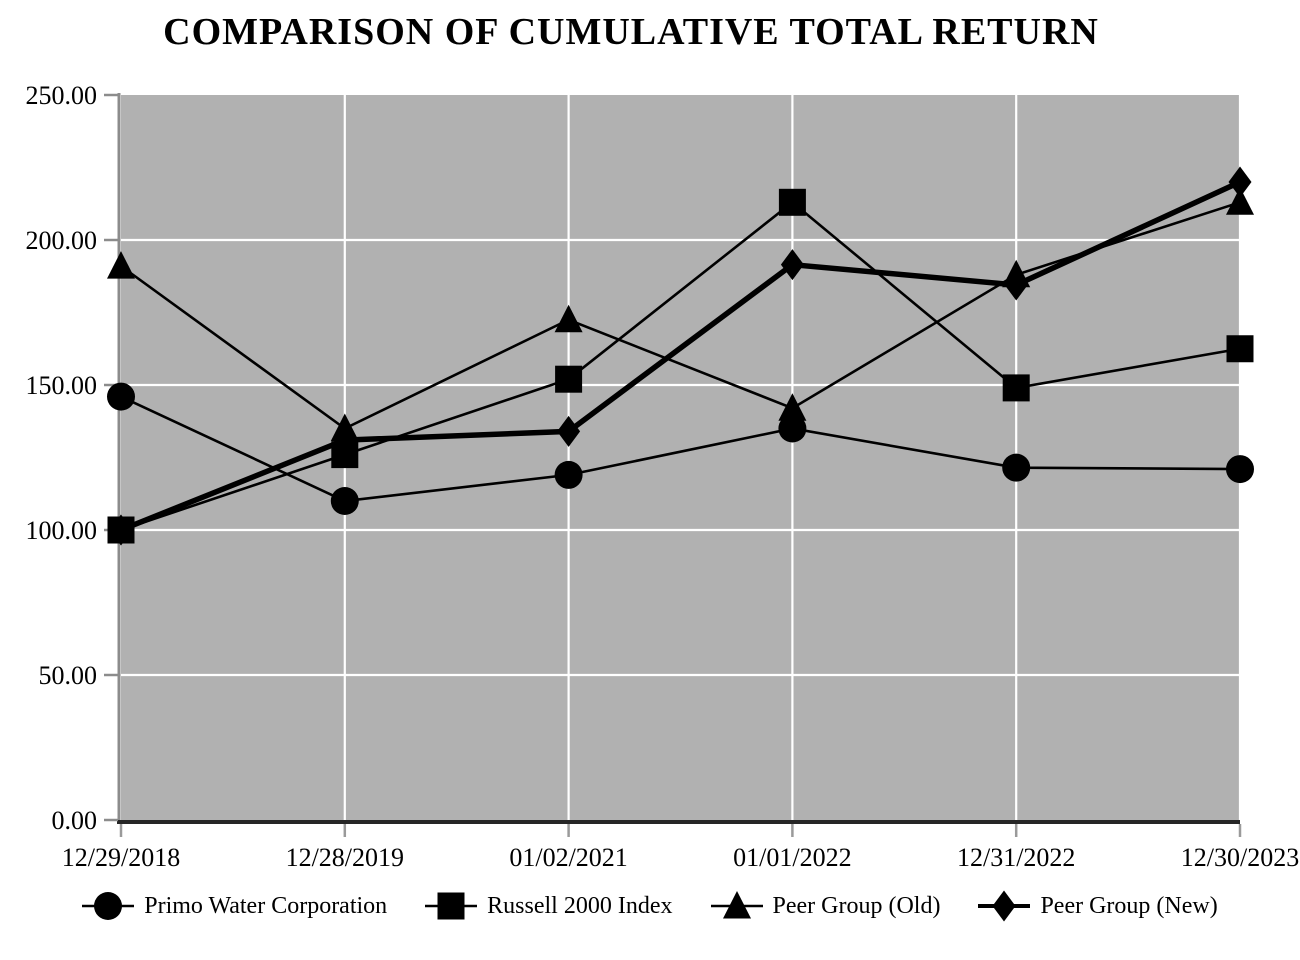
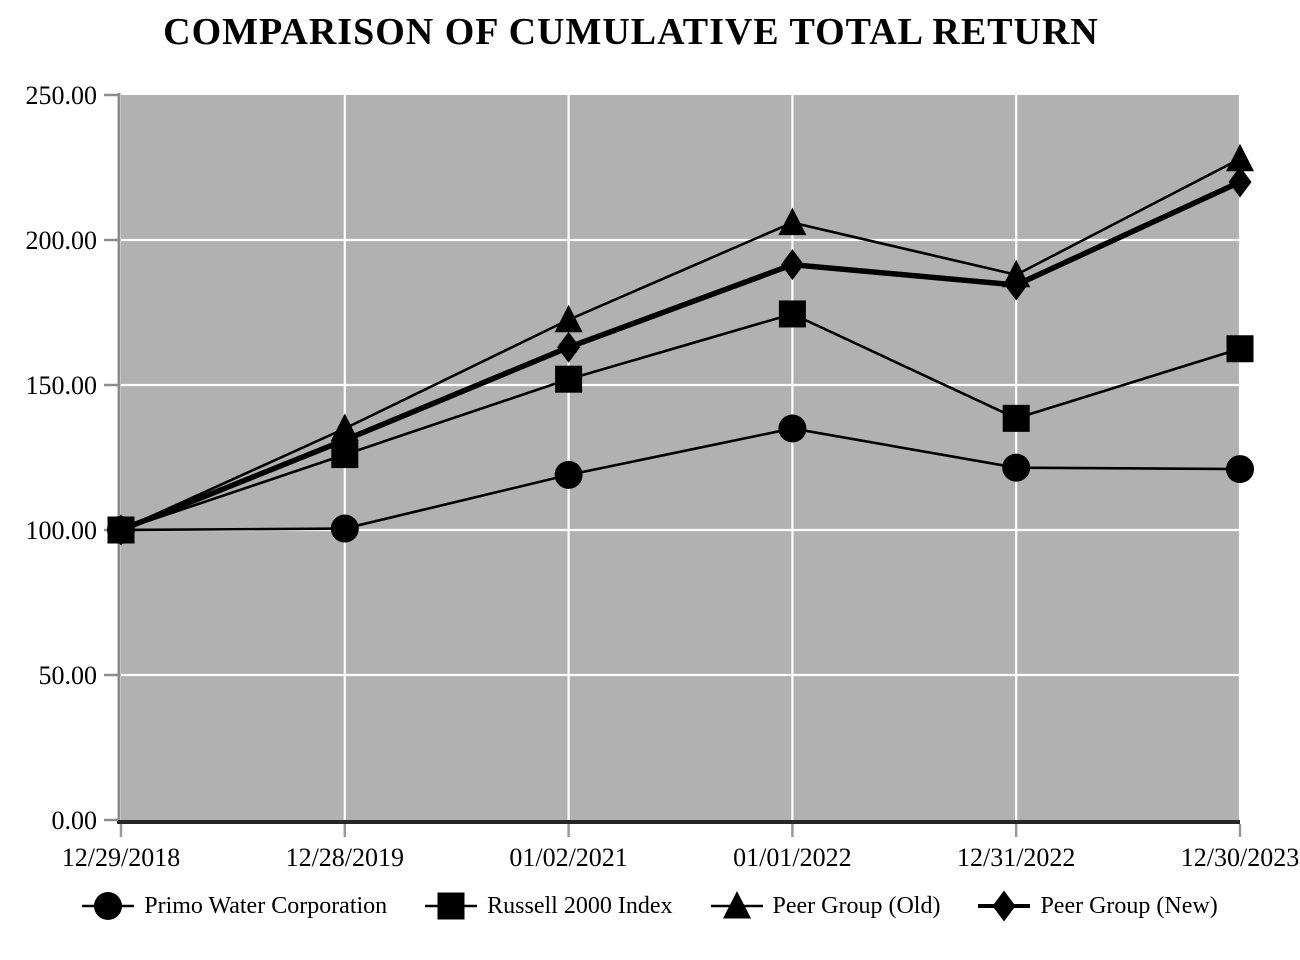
Primo Water Corporation/12/29/2018: 146 -> 100
Peer Group (Old)/12/29/2018: 191 -> 100
Primo Water Corporation/12/28/2019: 110 -> 100
Peer Group (New)/01/02/2021: 134 -> 163
Russell 2000 Index/01/01/2022: 213 -> 174
Peer Group (Old)/01/01/2022: 142 -> 206
Russell 2000 Index/12/31/2022: 149 -> 138
Peer Group (Old)/12/30/2023: 213 -> 228
